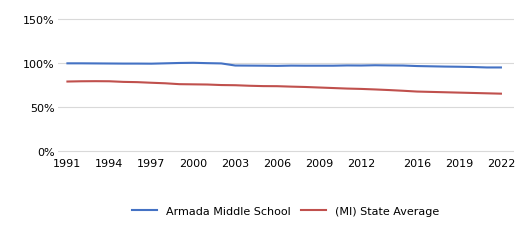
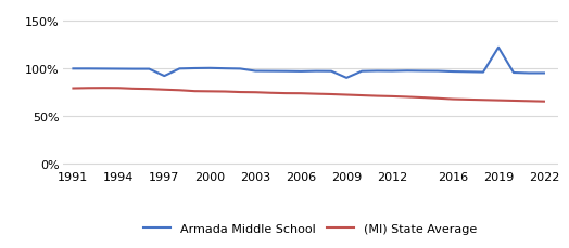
Armada Middle School/1997: 99% -> 92%
Armada Middle School/2009: 97% -> 90%
Armada Middle School/2019: 96% -> 122%
